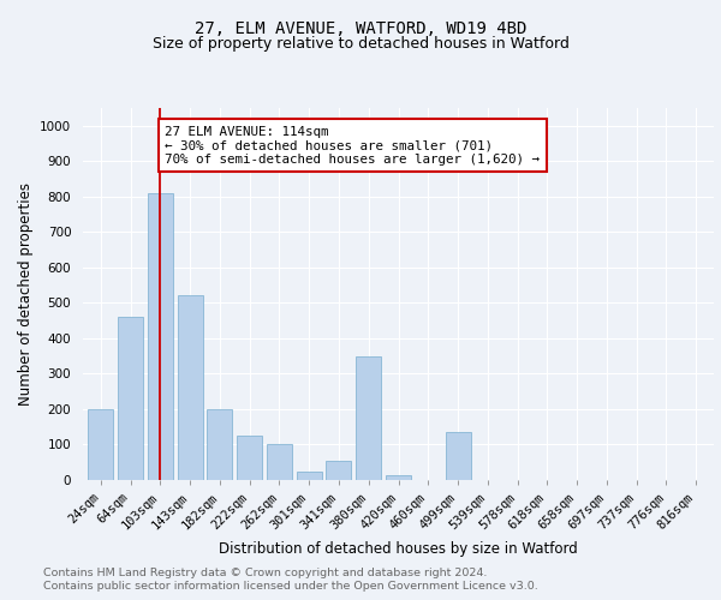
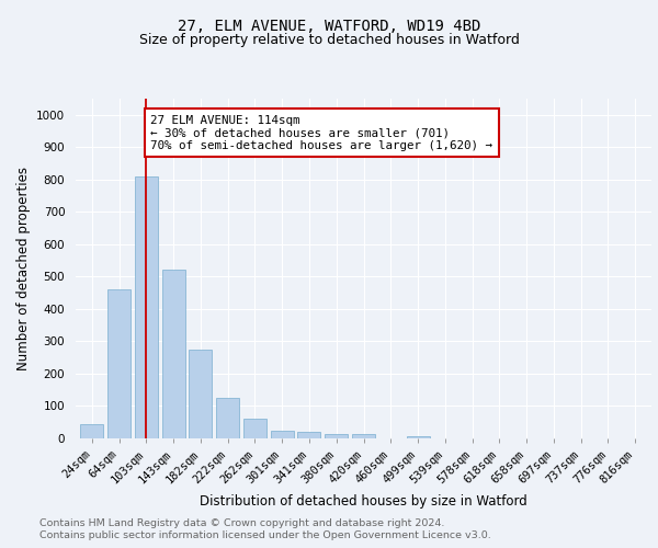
24sqm: 200 -> 45
182sqm: 200 -> 275
262sqm: 100 -> 60
341sqm: 55 -> 22
380sqm: 350 -> 12
499sqm: 135 -> 8
